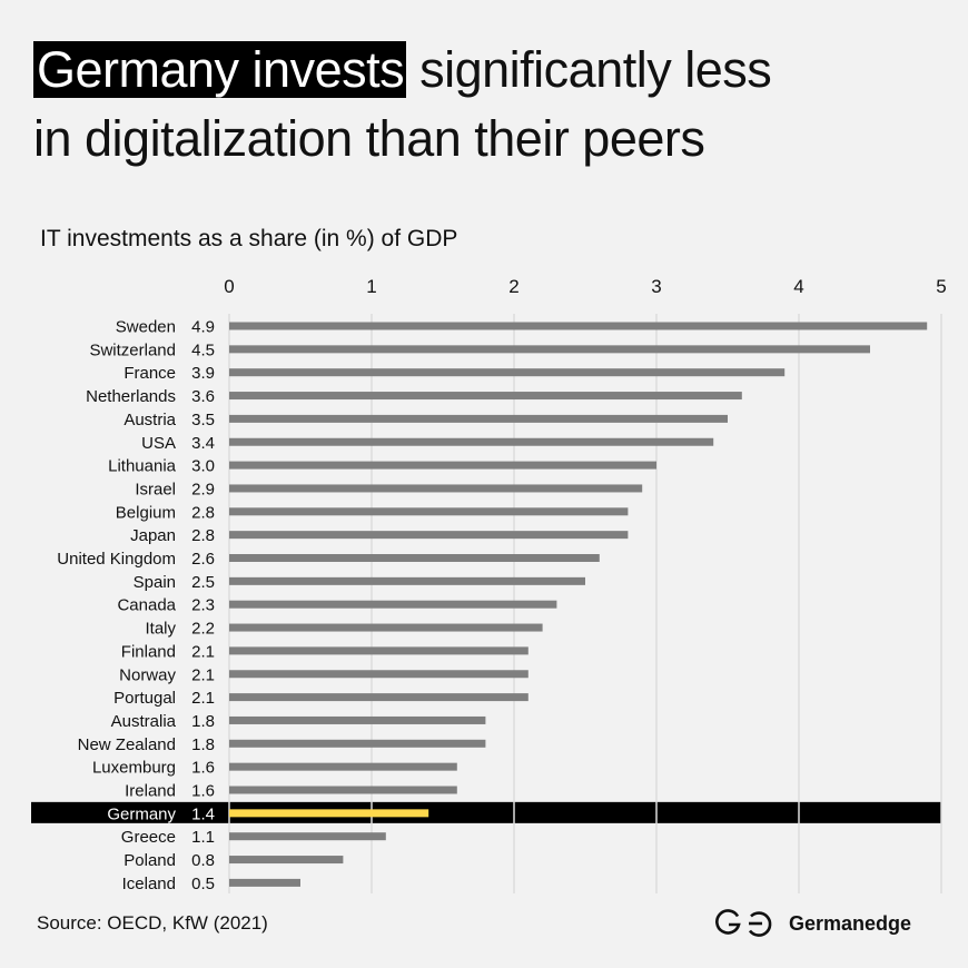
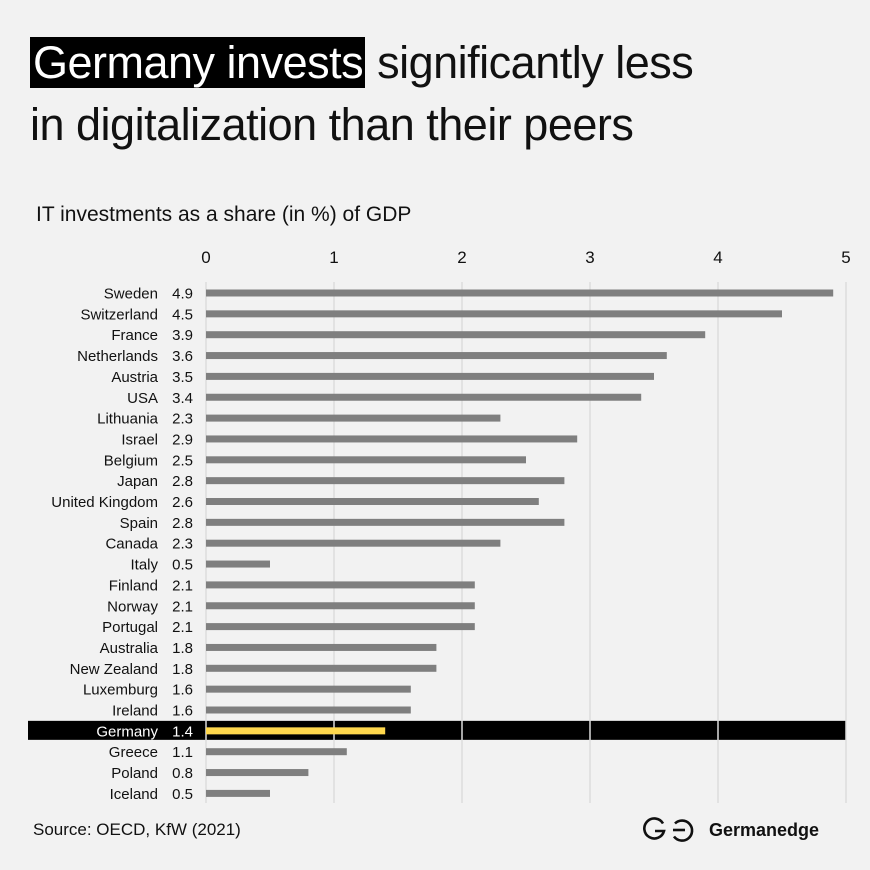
Lithuania: 3.0 -> 2.3
Belgium: 2.8 -> 2.5
Spain: 2.5 -> 2.8
Italy: 2.2 -> 0.5
